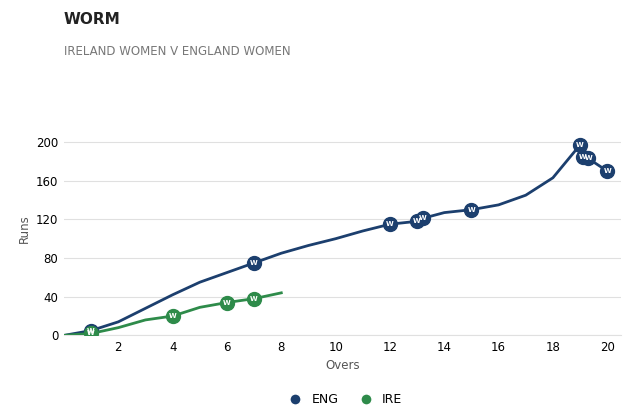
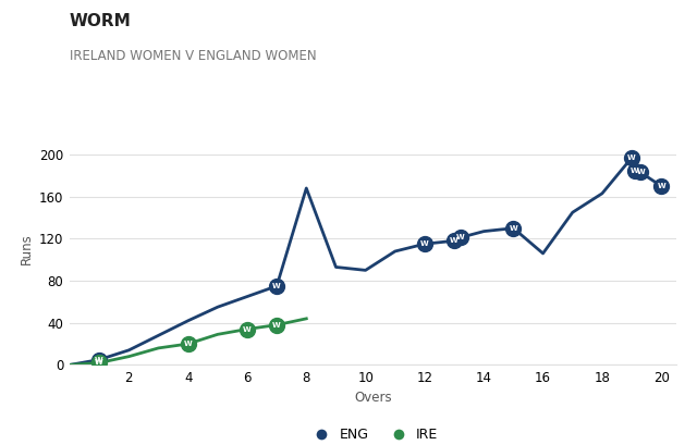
ENG/8: 85 -> 168
ENG/10: 100 -> 90
ENG/16: 135 -> 106
